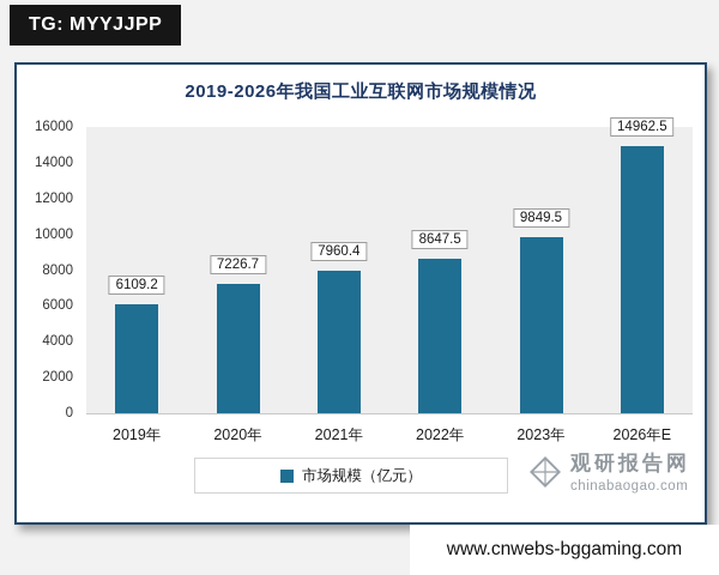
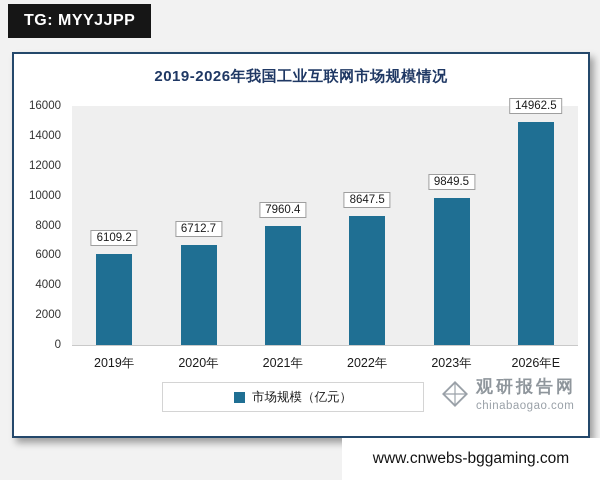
2020年: 7226.7 -> 6712.7
